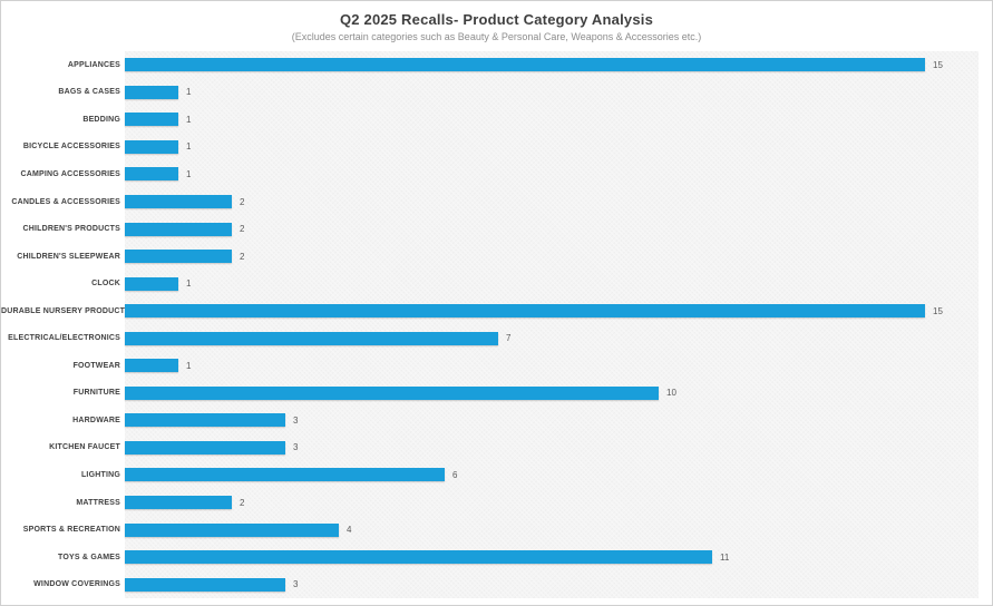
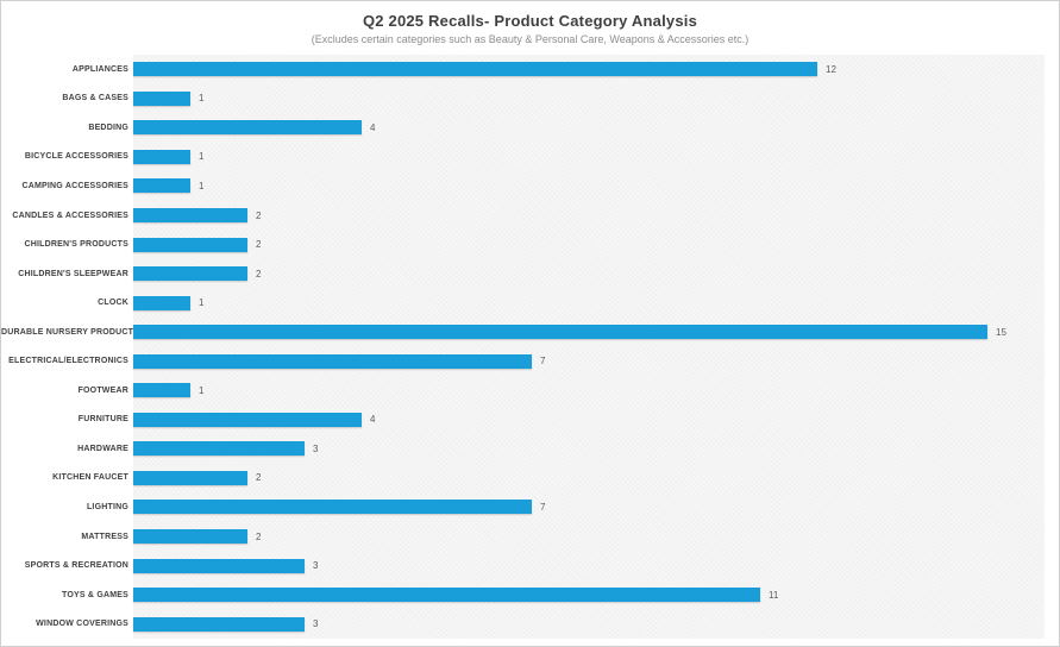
APPLIANCES: 15 -> 12
BEDDING: 1 -> 4
FURNITURE: 10 -> 4
KITCHEN FAUCET: 3 -> 2
LIGHTING: 6 -> 7
SPORTS & RECREATION: 4 -> 3
